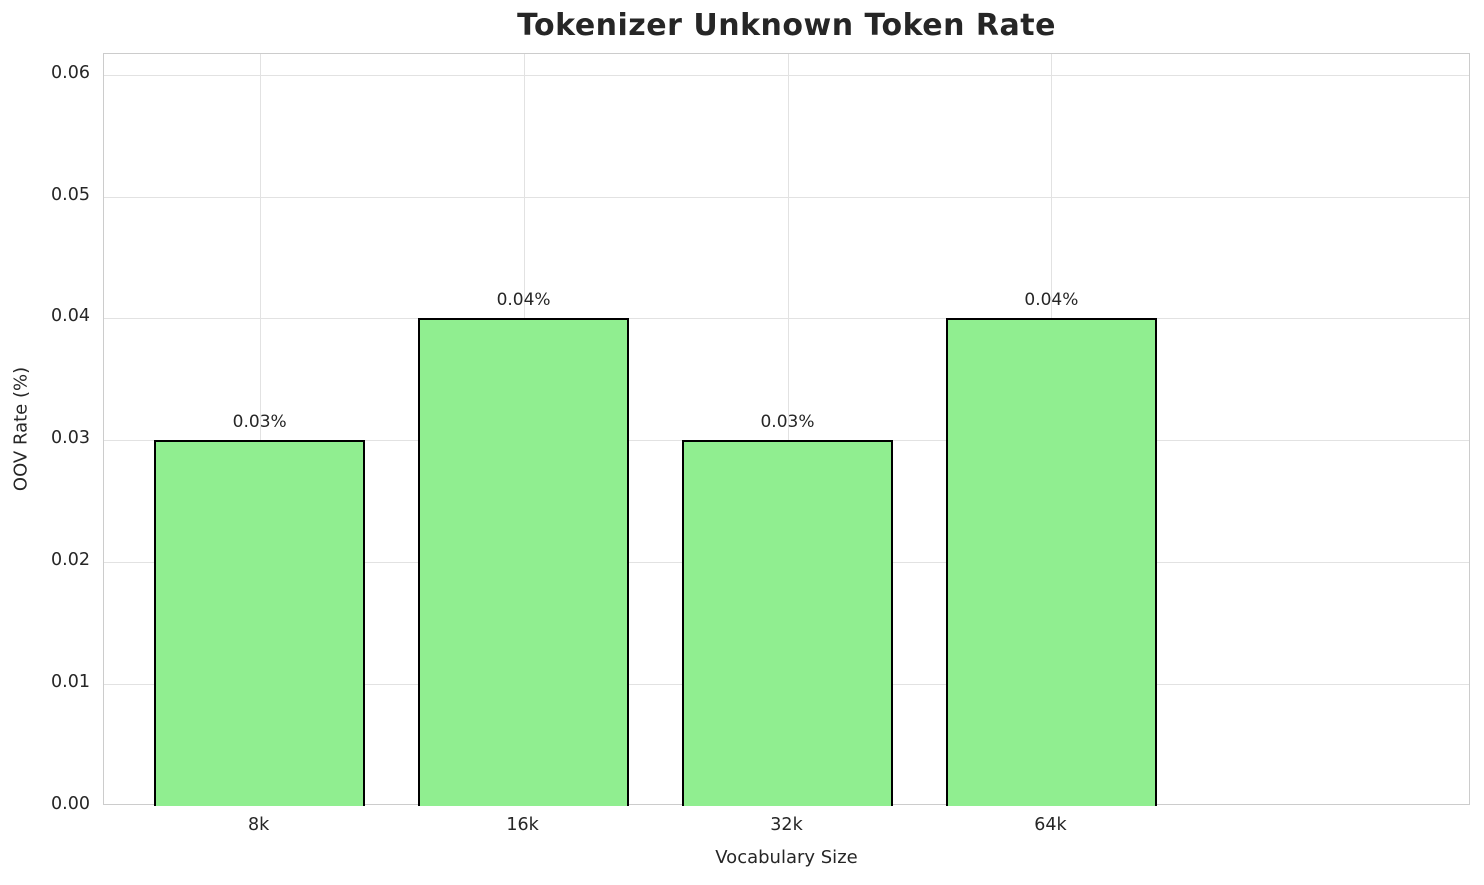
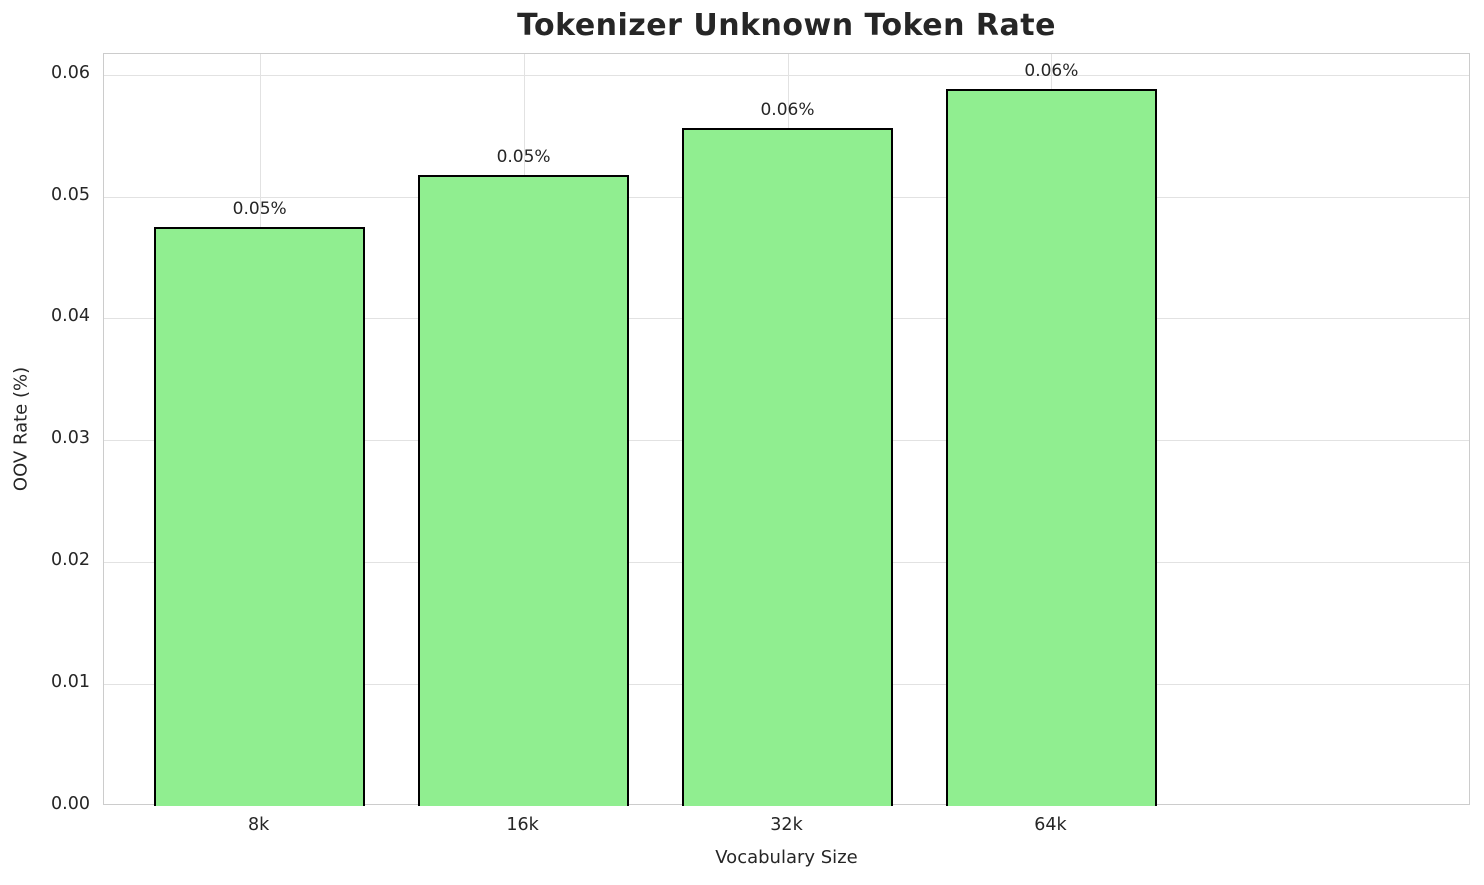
8k: 0.03% -> 0.05%
16k: 0.04% -> 0.05%
32k: 0.03% -> 0.06%
64k: 0.04% -> 0.06%
